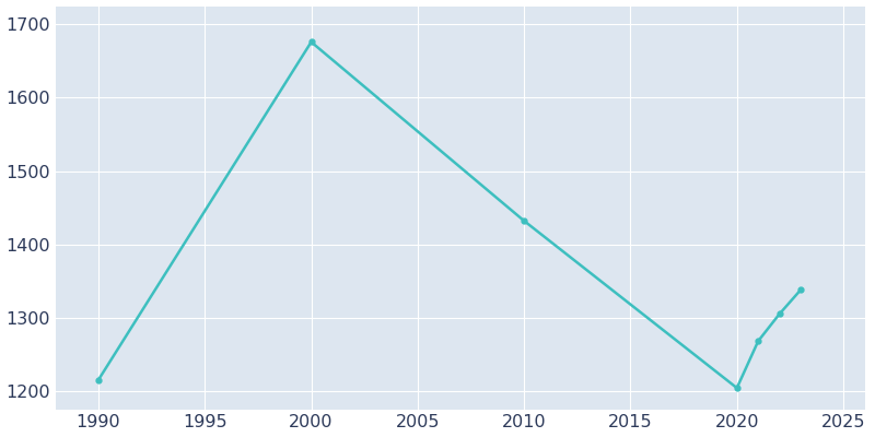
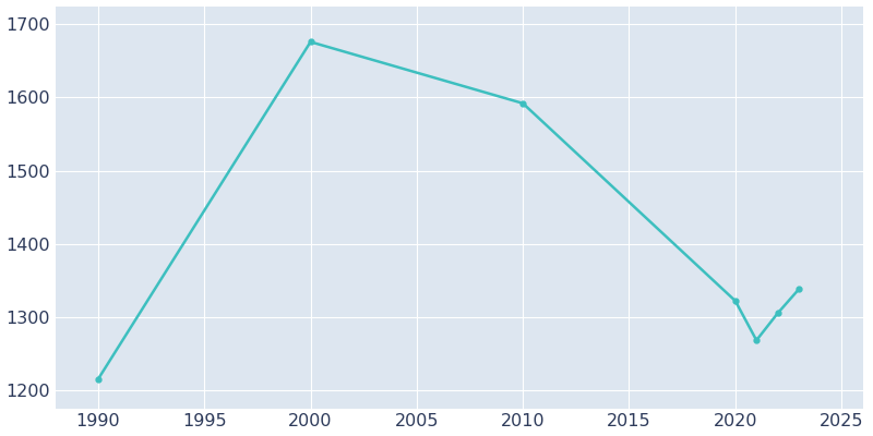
2010: 1432 -> 1592
2020: 1204 -> 1322
